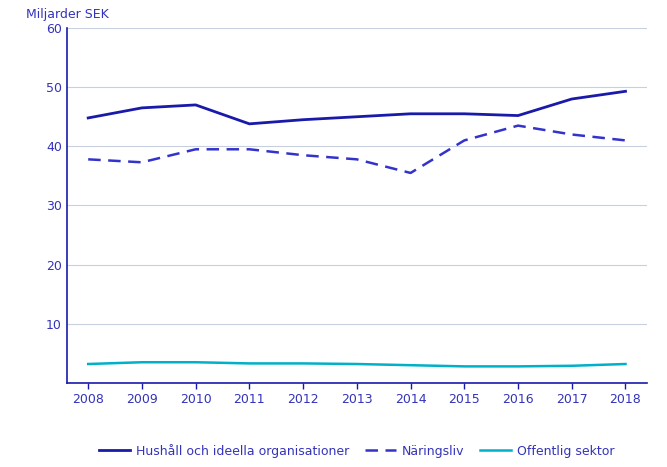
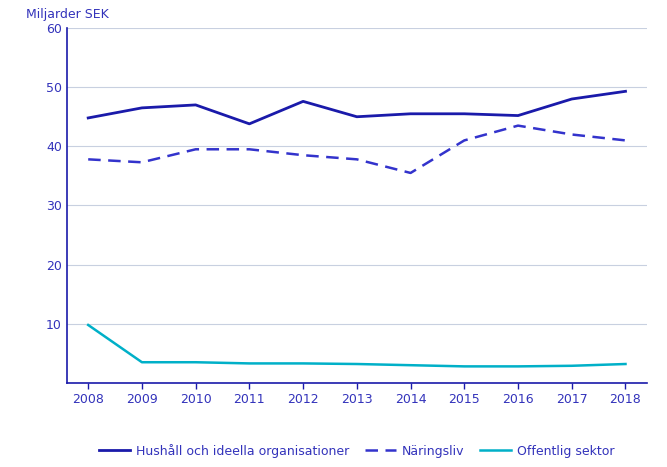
Offentlig sektor/2008: 3.2 -> 9.8
Hushåll och ideella organisationer/2012: 44.5 -> 47.6
